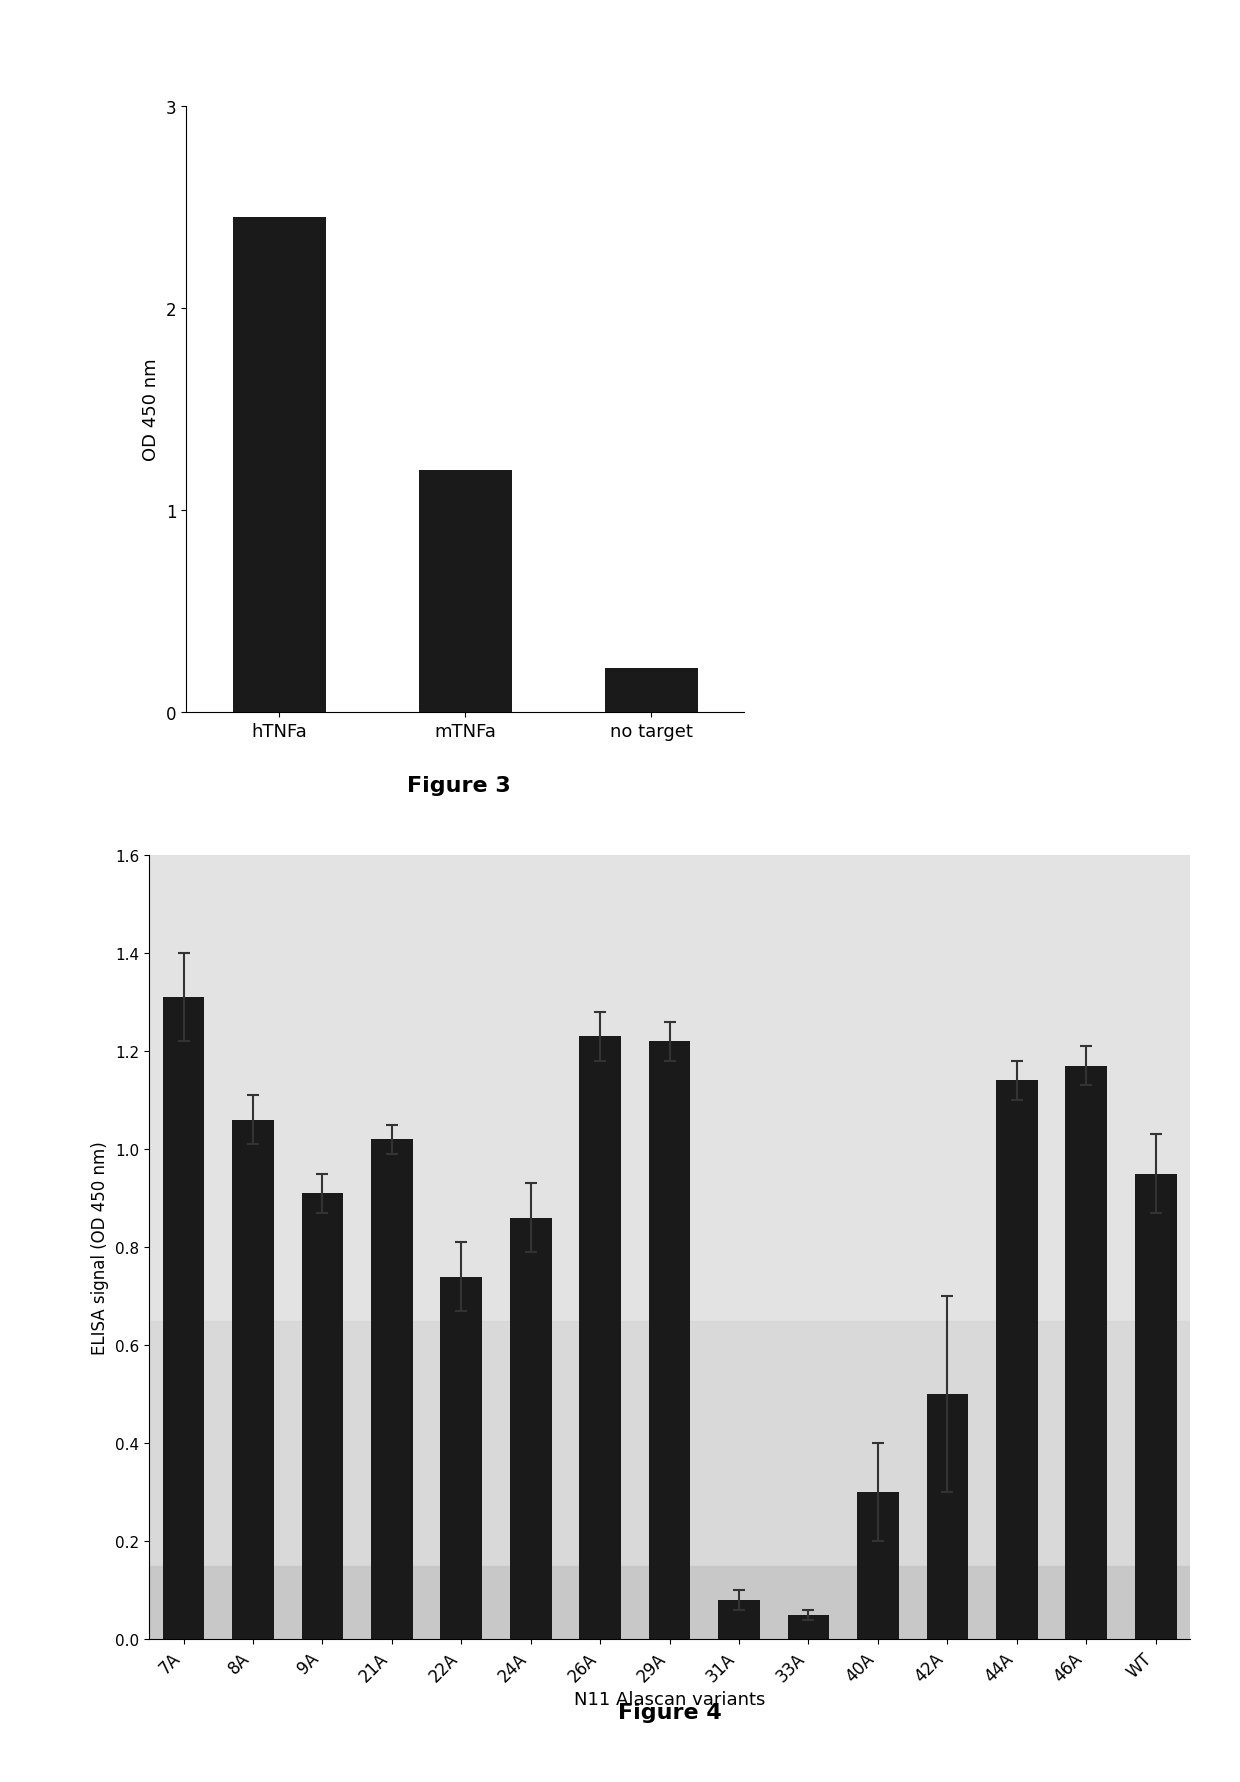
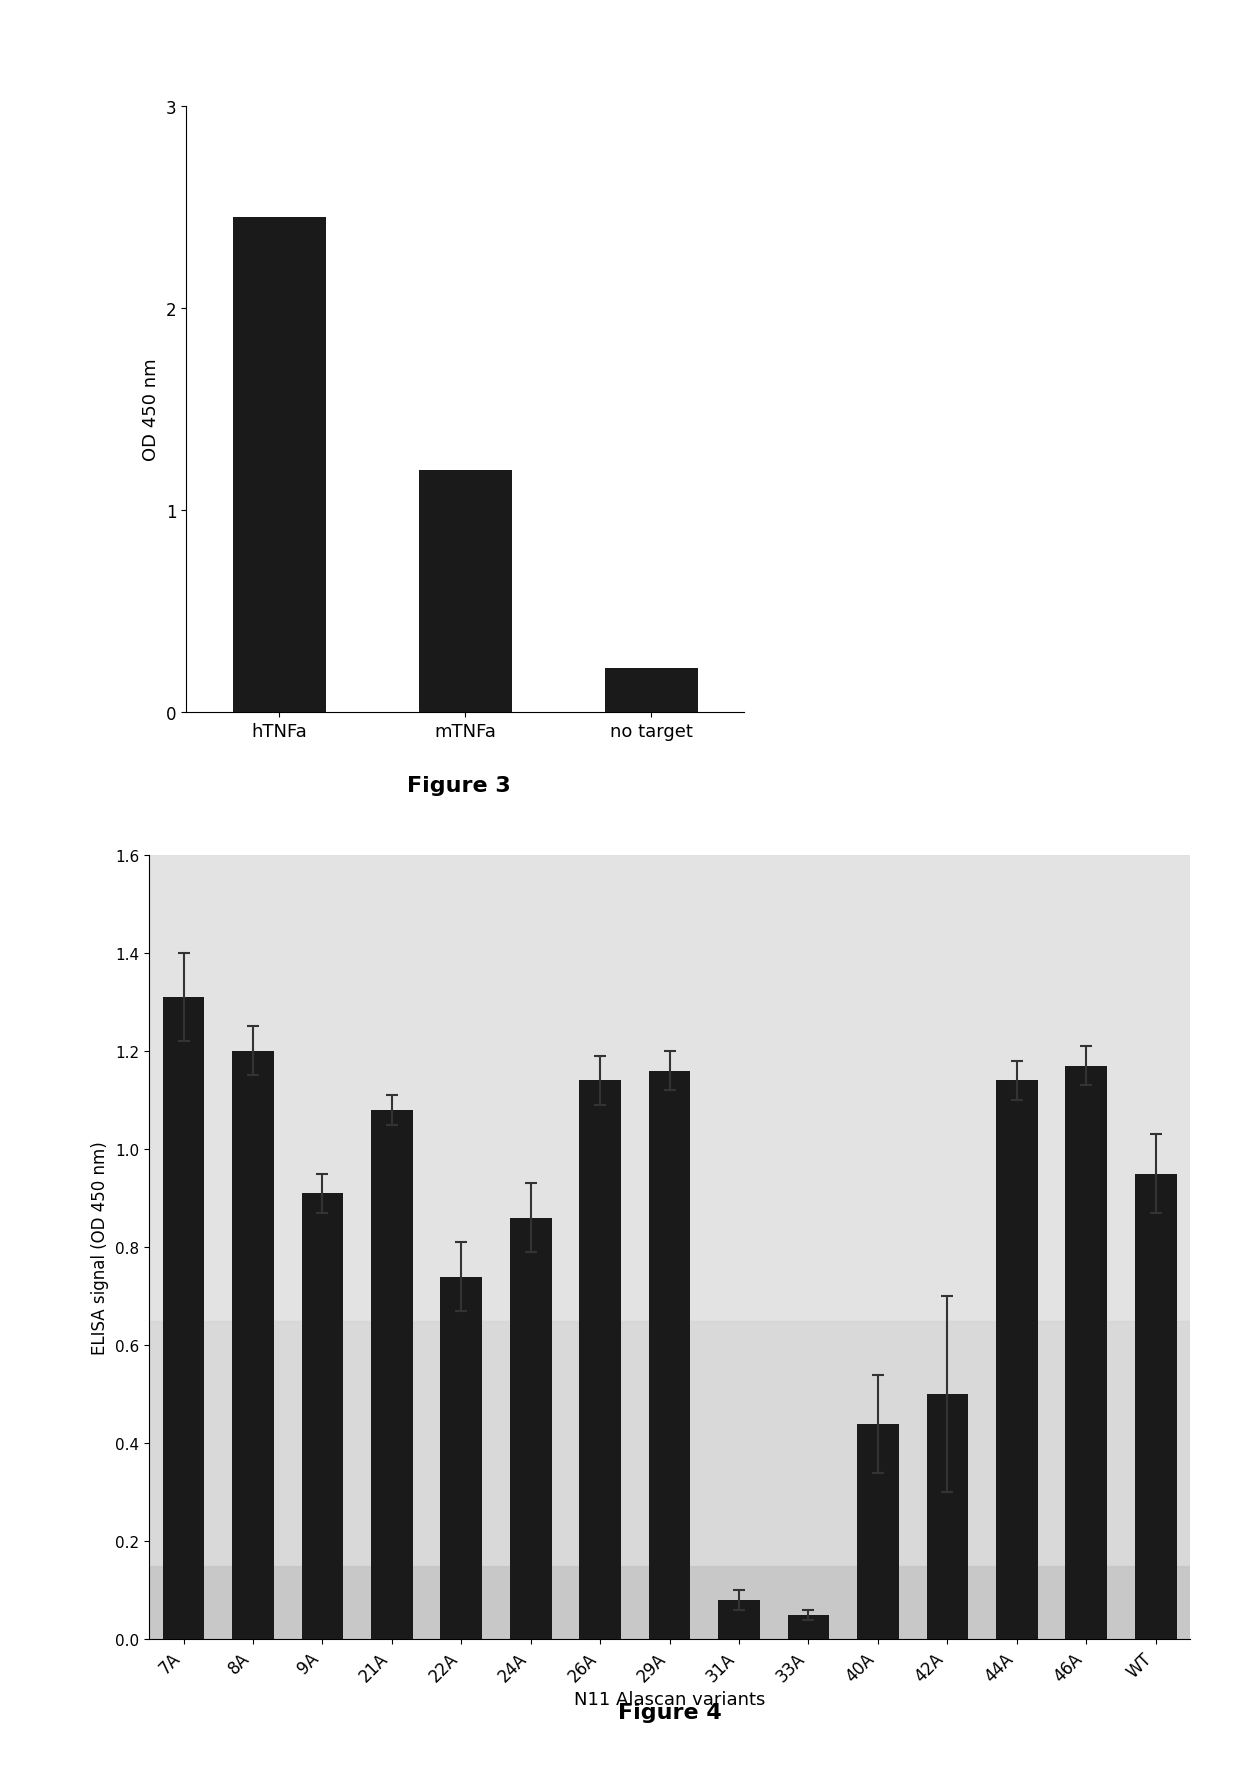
8A: 1.06 -> 1.20
21A: 1.02 -> 1.08
26A: 1.23 -> 1.14
29A: 1.22 -> 1.16
40A: 0.30 -> 0.44
